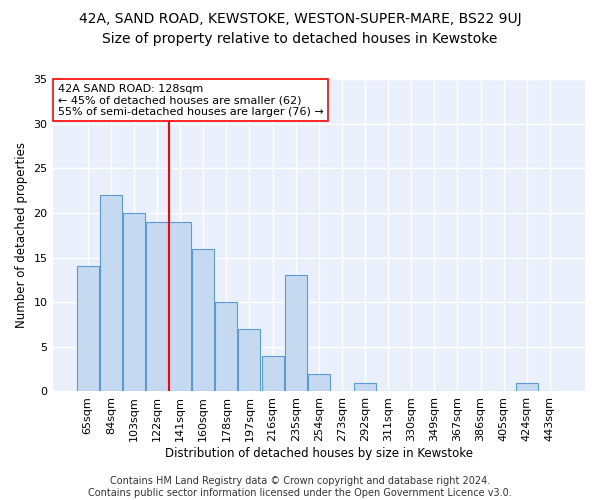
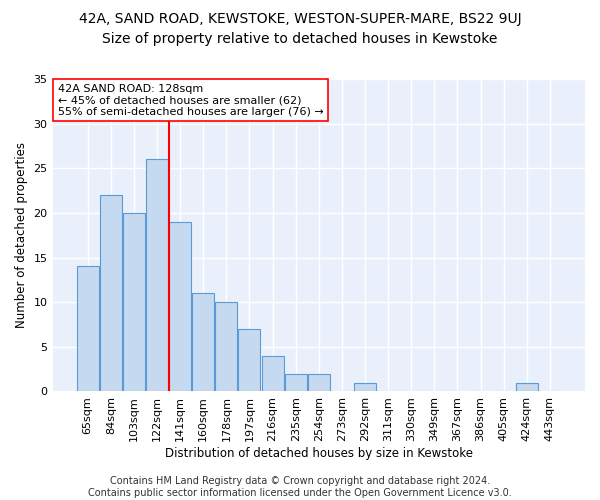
122sqm: 19 -> 26
160sqm: 16 -> 11
235sqm: 13 -> 2
